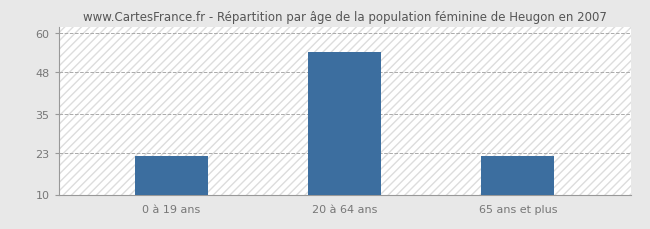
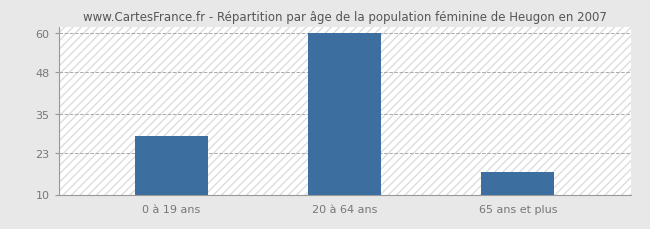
0 à 19 ans: 22 -> 28
20 à 64 ans: 54 -> 60
65 ans et plus: 22 -> 17
